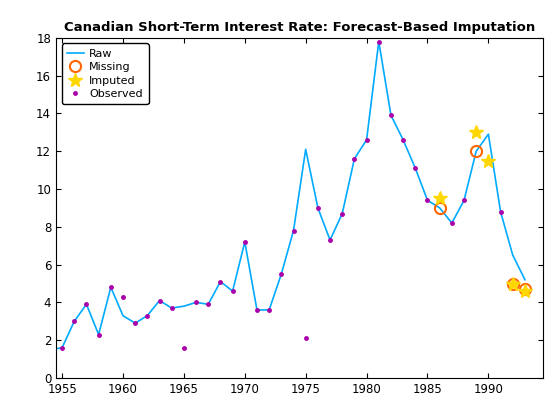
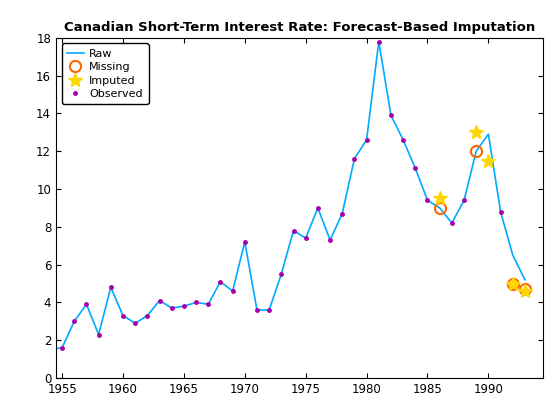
Observed/1960: 4.3 -> 3.3
Observed/1965: 1.6 -> 3.8
Raw/1975: 12.1 -> 7.4
Observed/1975: 2.1 -> 7.4
